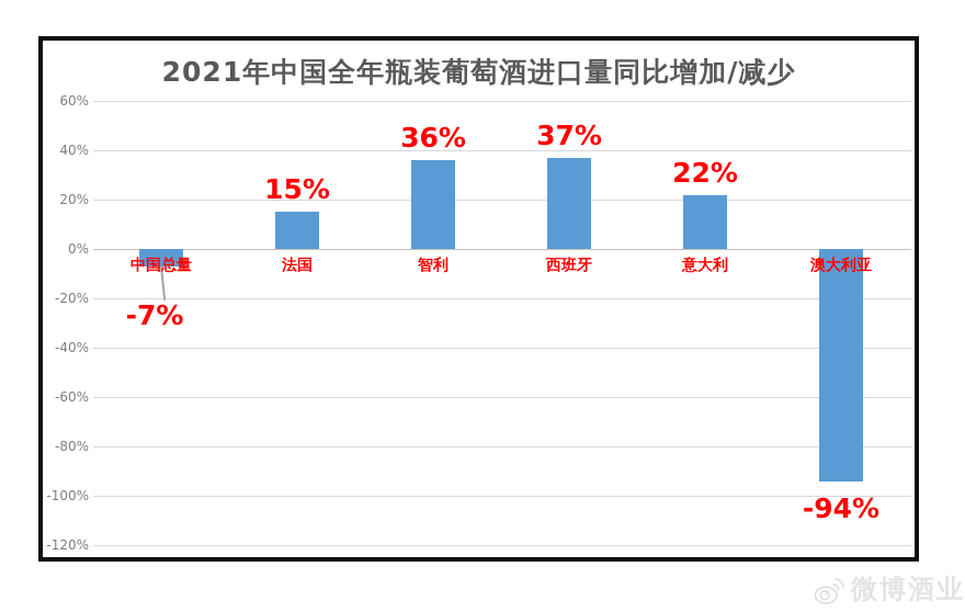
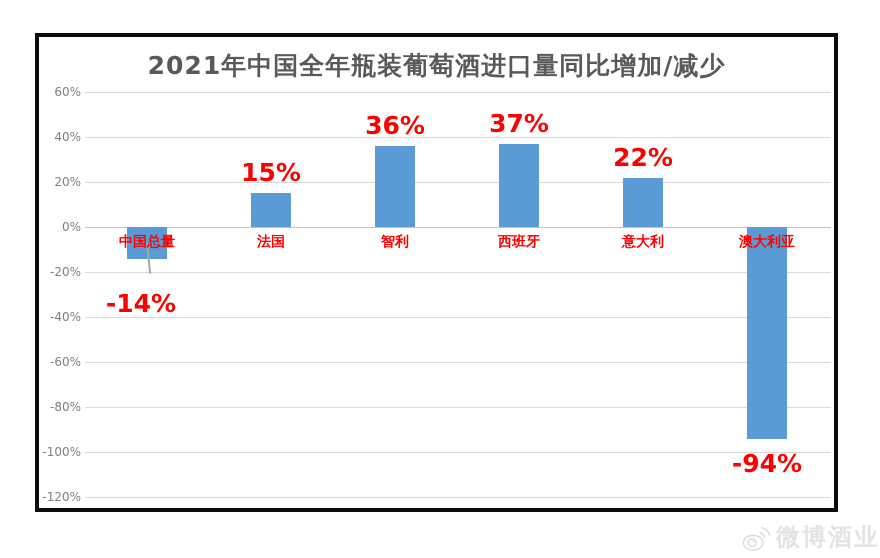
中国总量: -7% -> -14%
